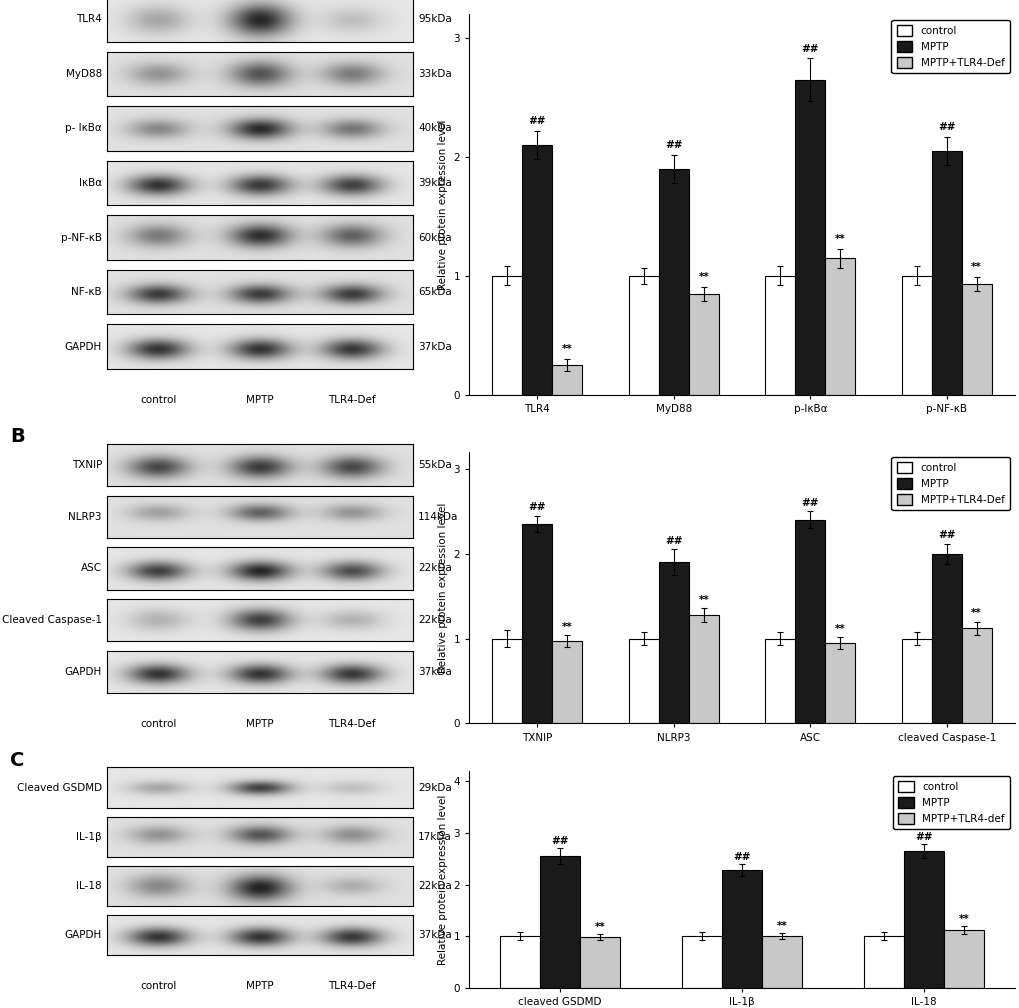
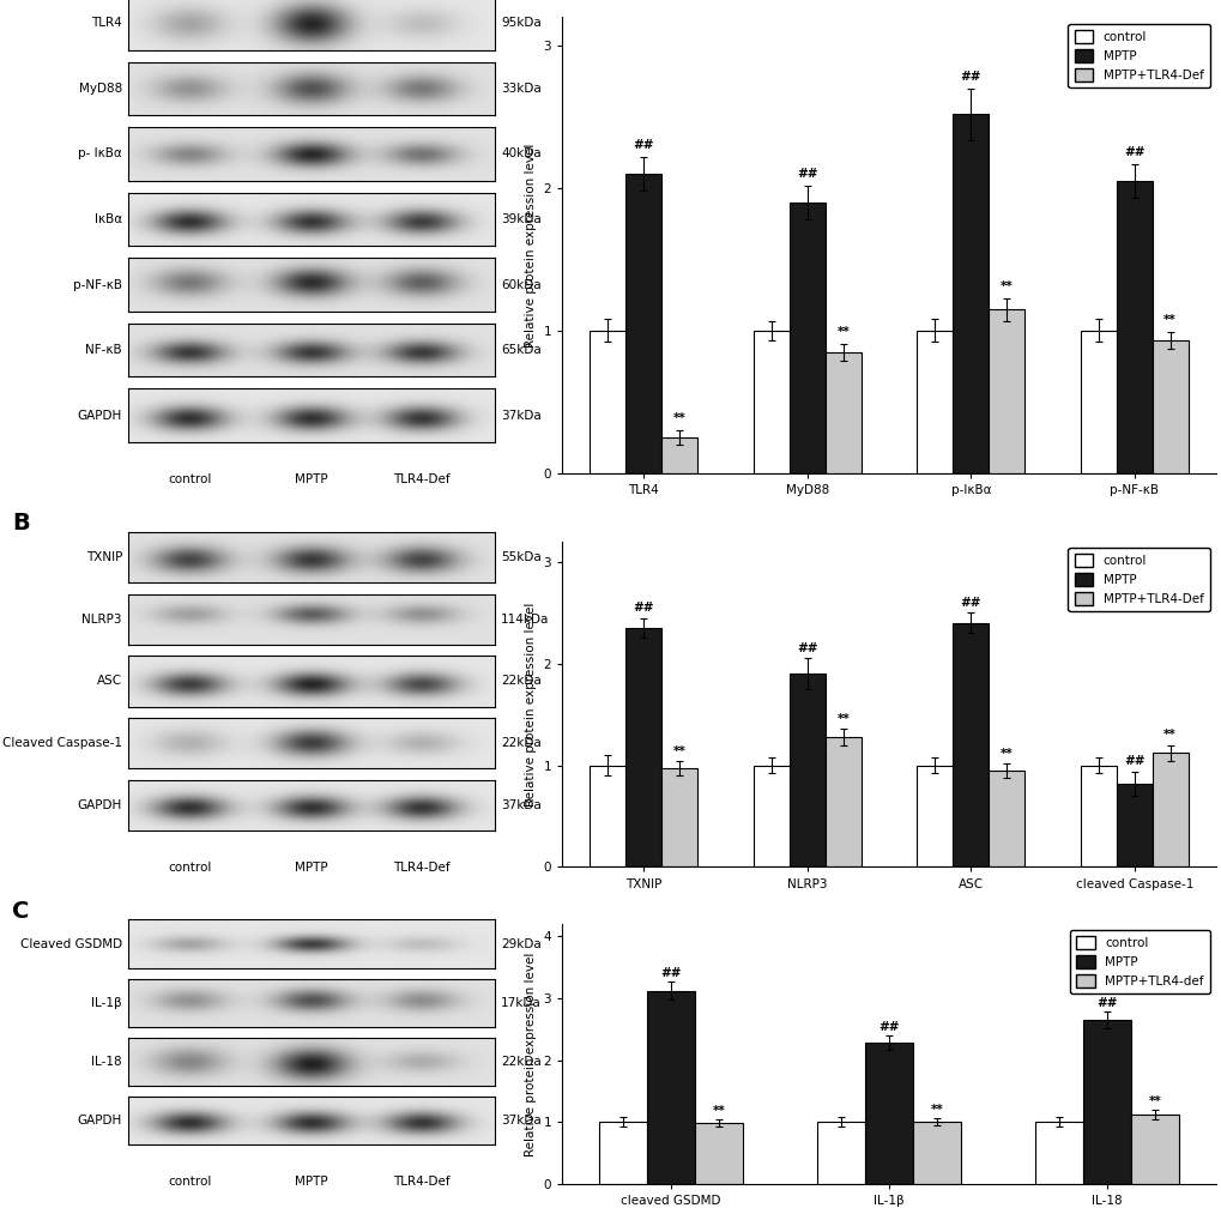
MPTP/p-IκBα: 2.65 -> 2.52
MPTP/cleaved Caspase-1: 2.00 -> 0.82
MPTP/cleaved GSDMD: 2.55 -> 3.12
